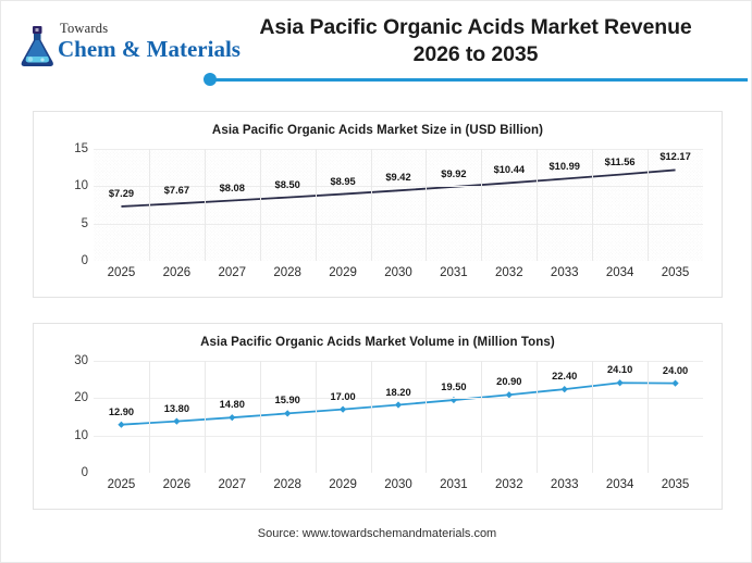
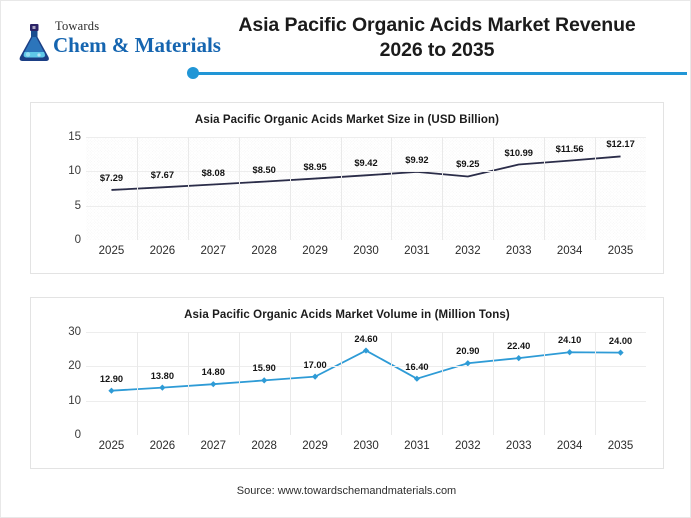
Asia Pacific Organic Acids Market Size in (USD Billion)/2032: $10.44 -> $9.25
Asia Pacific Organic Acids Market Volume in (Million Tons)/2030: 18.20 -> 24.60
Asia Pacific Organic Acids Market Volume in (Million Tons)/2031: 19.50 -> 16.40
